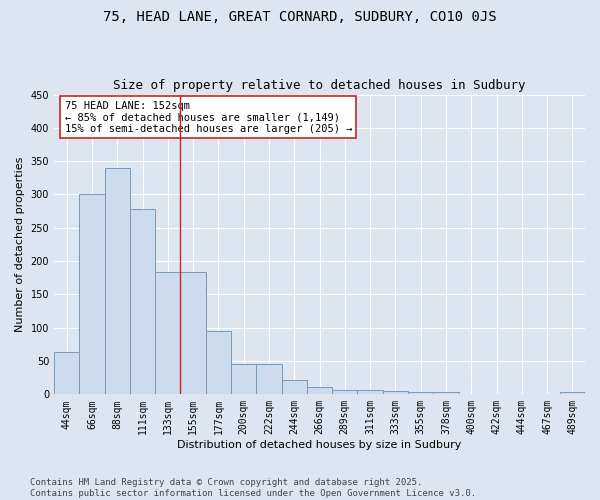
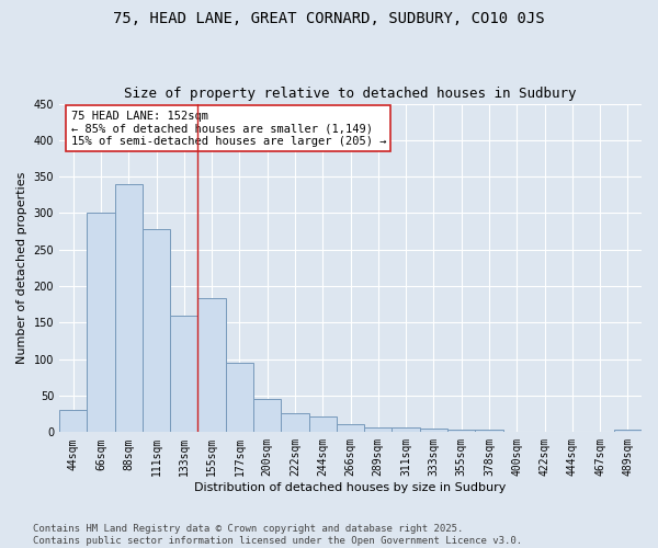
44sqm: 63 -> 30
133sqm: 183 -> 160
222sqm: 45 -> 26
